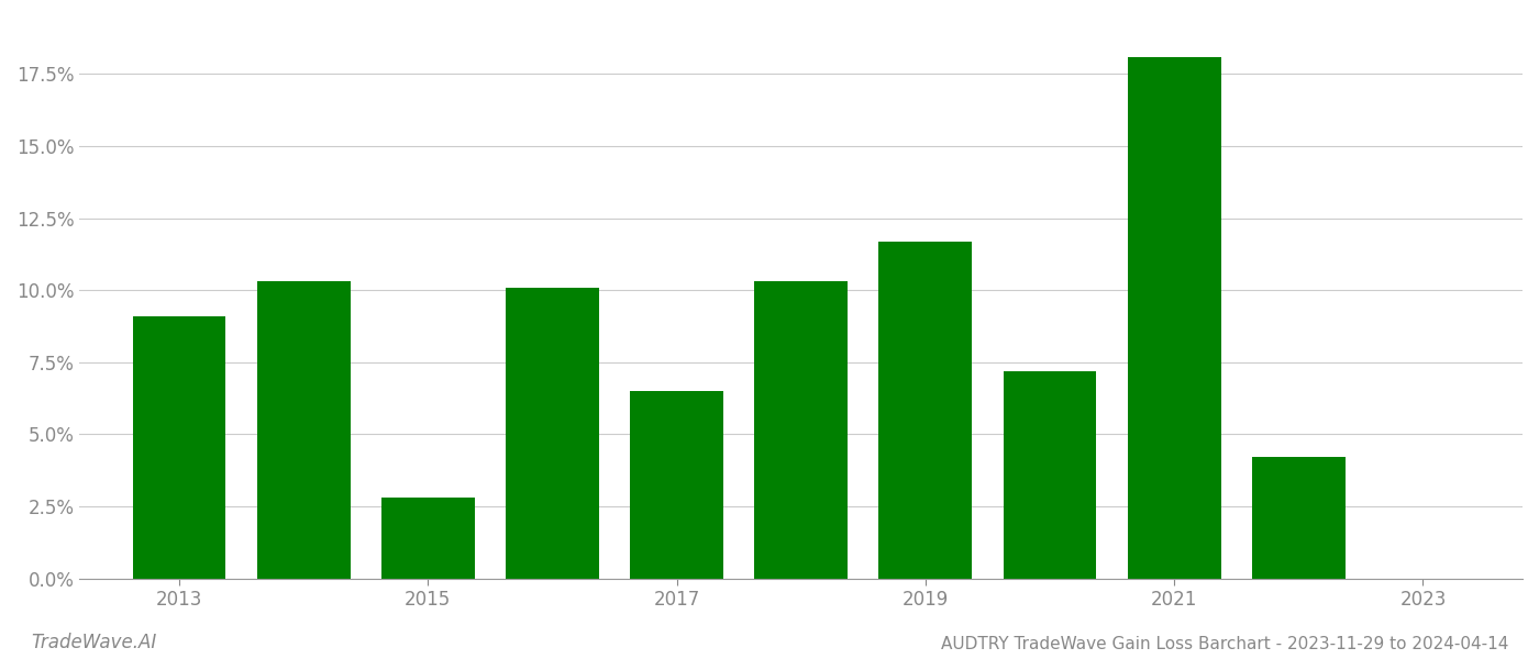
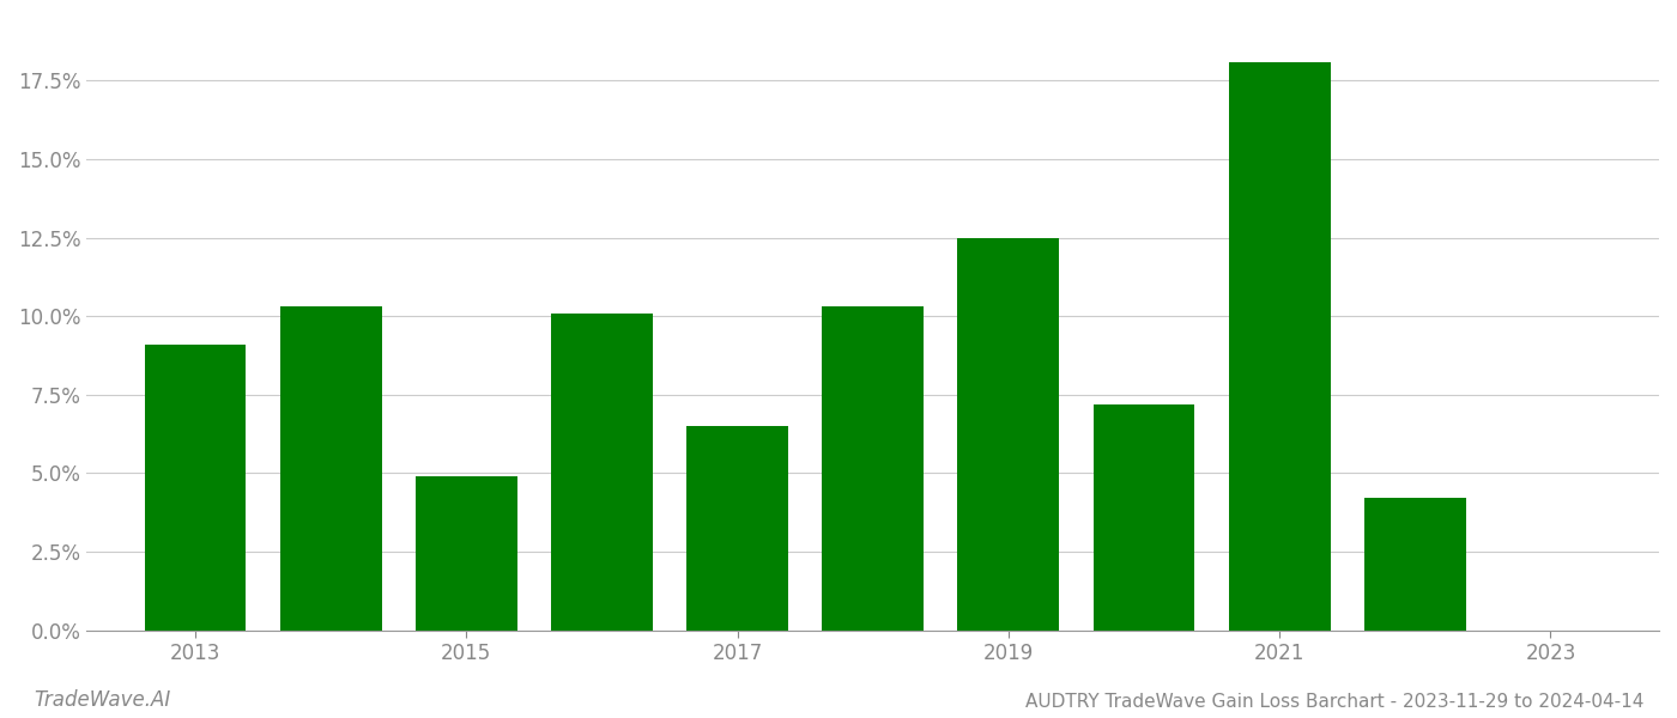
2015: 2.8% -> 4.9%
2019: 11.7% -> 12.5%
